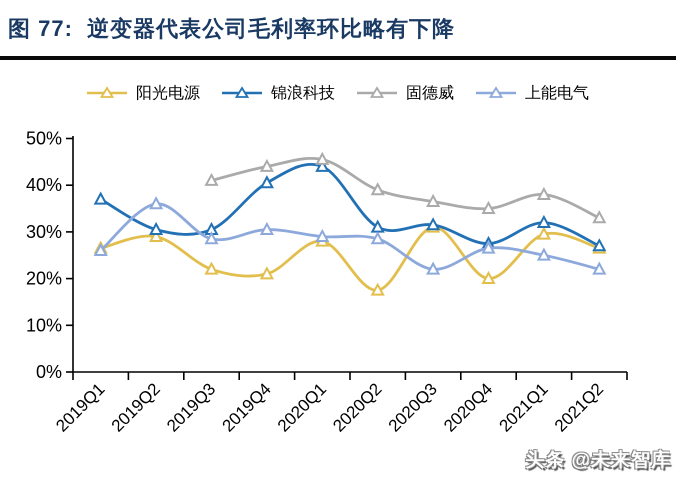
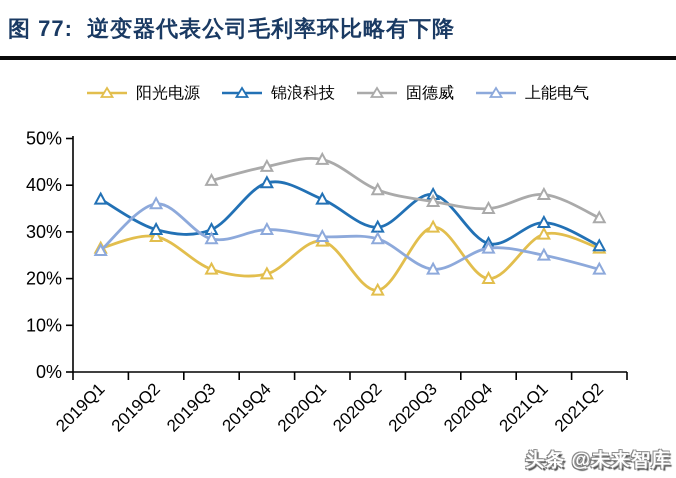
锦浪科技/2020Q1: 44% -> 37%
锦浪科技/2020Q3: 32% -> 38%
